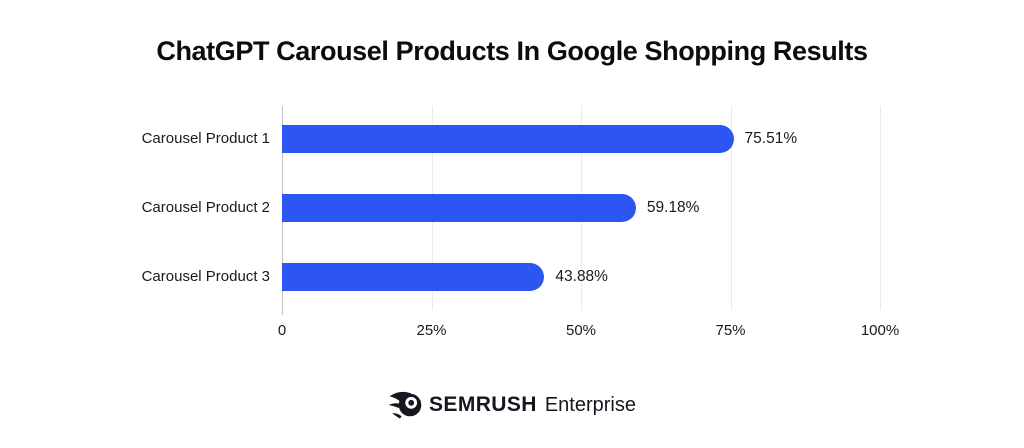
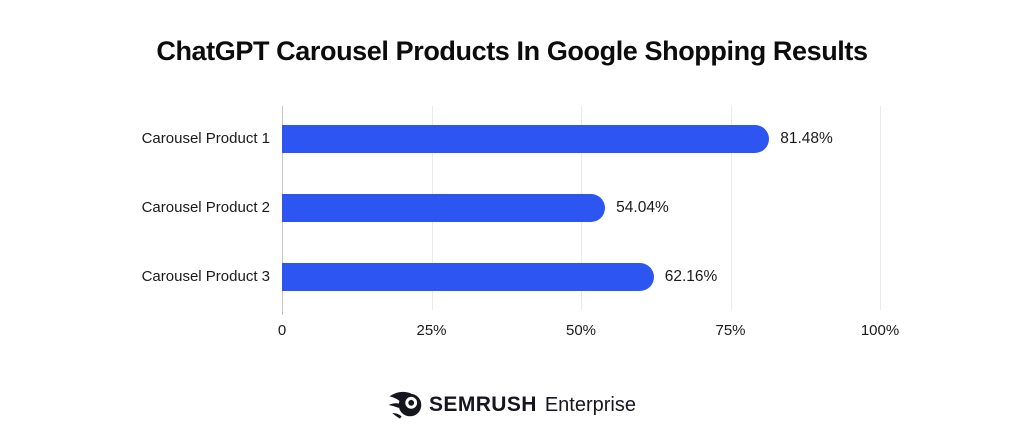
Carousel Product 1: 75.51% -> 81.48%
Carousel Product 2: 59.18% -> 54.04%
Carousel Product 3: 43.88% -> 62.16%
